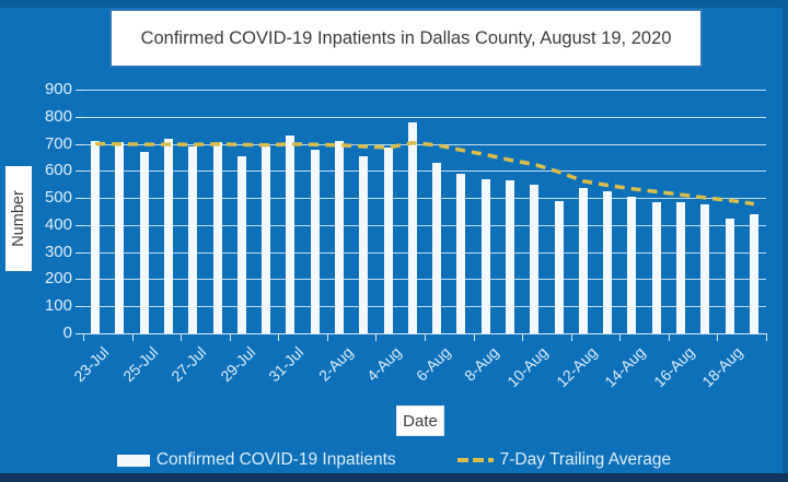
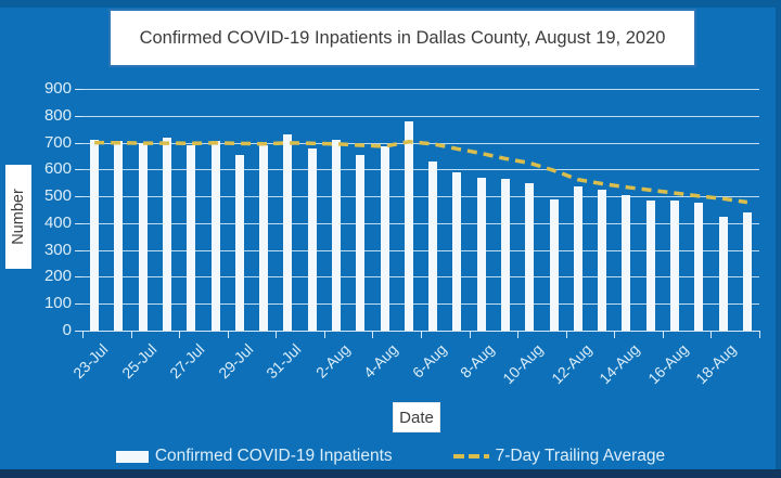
Confirmed COVID-19 Inpatients/25-Jul: 670 -> 700
